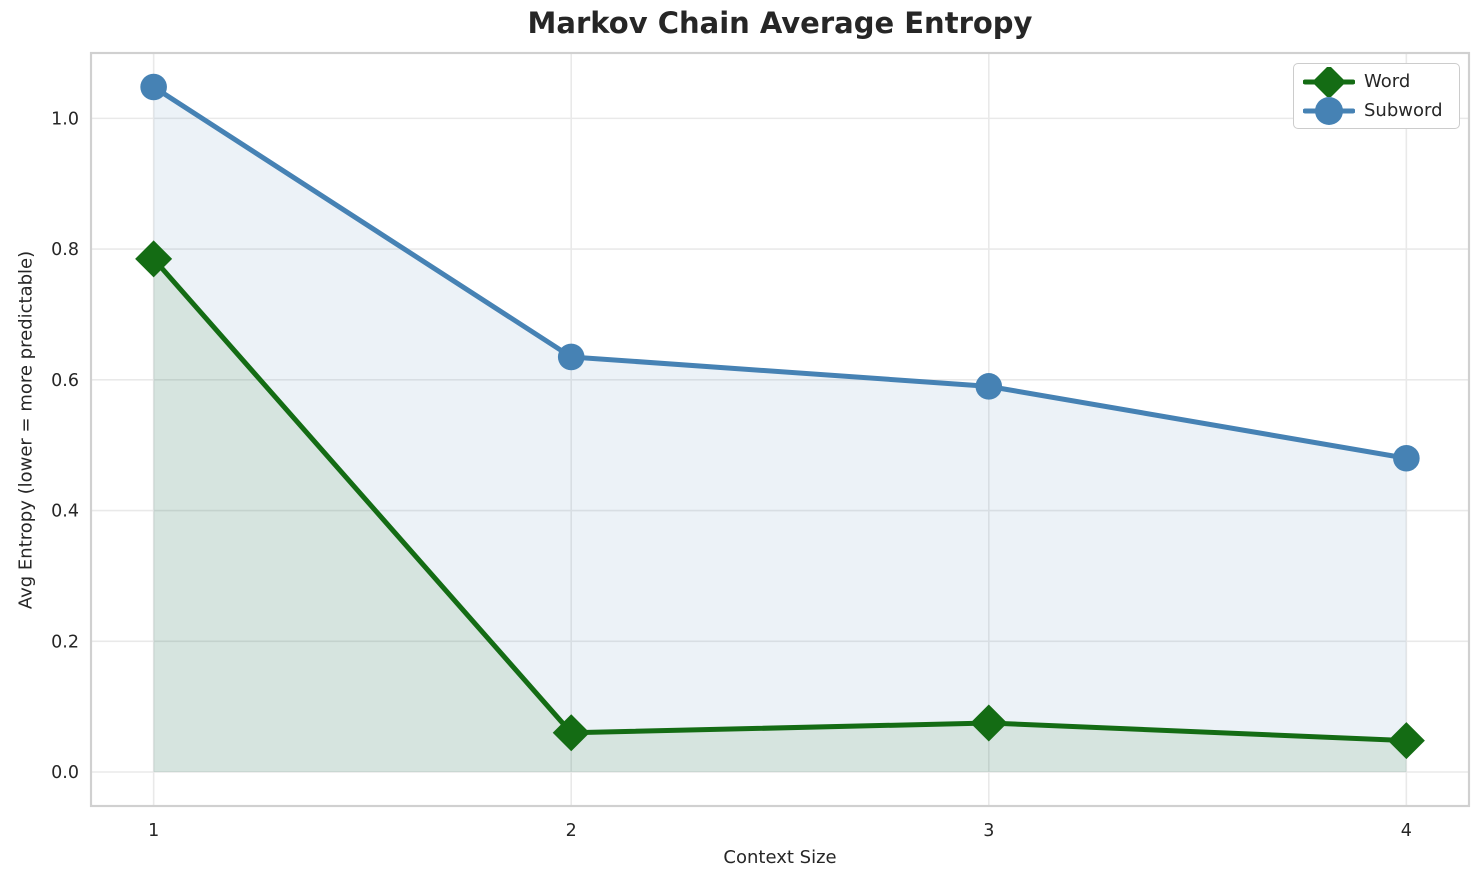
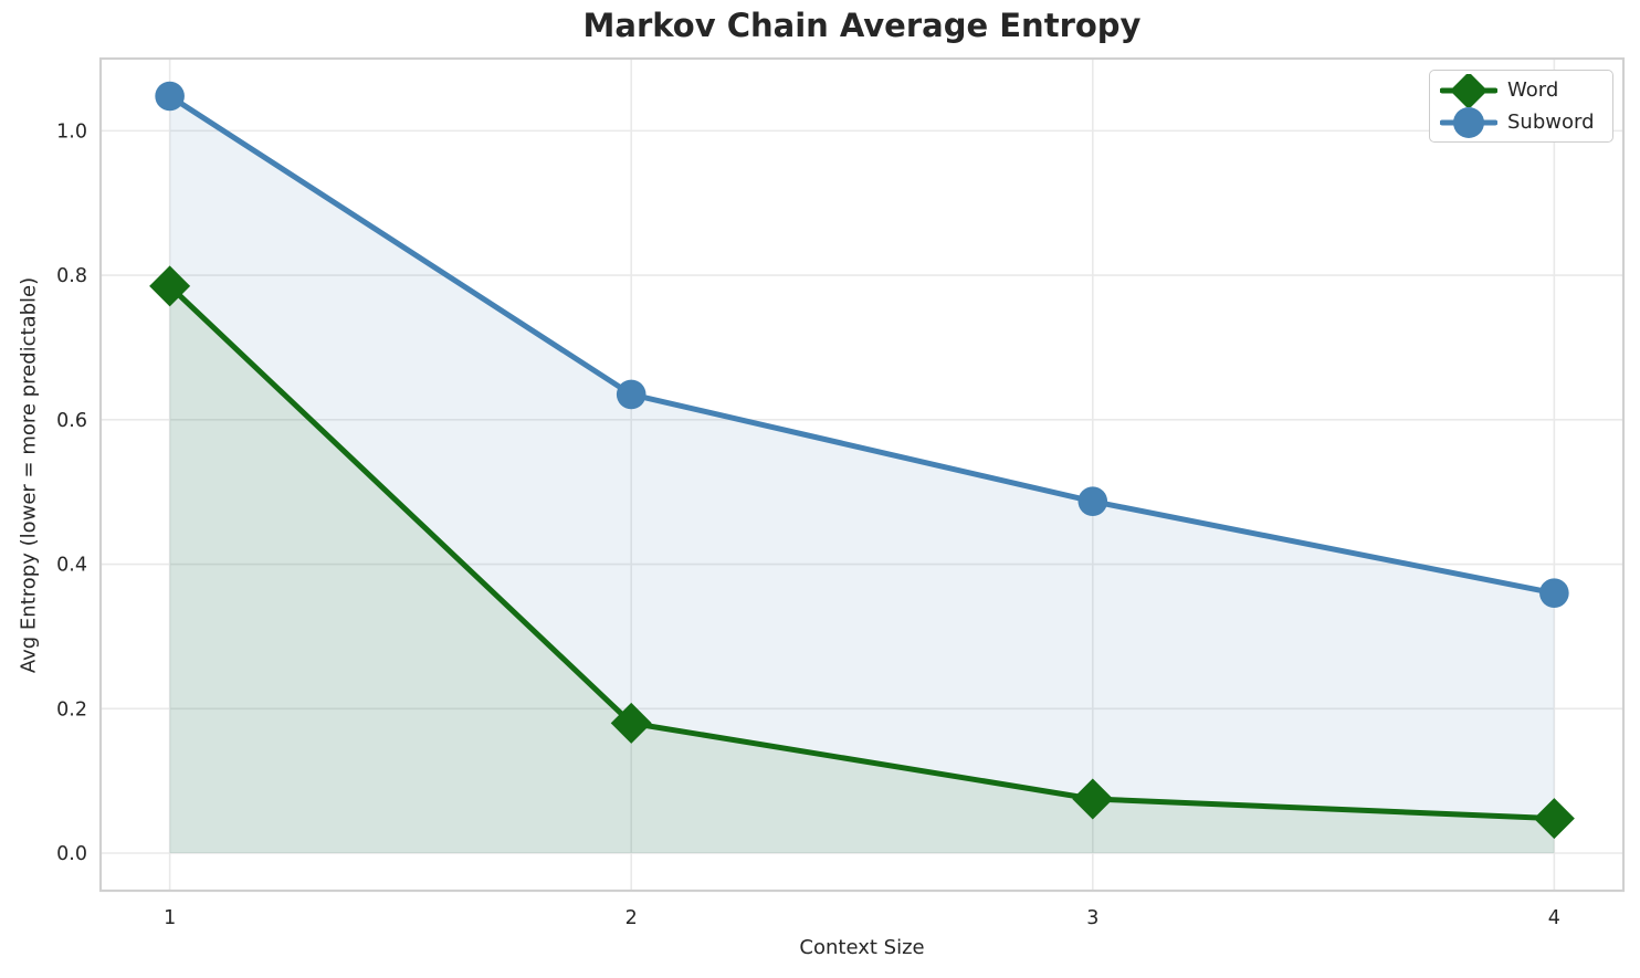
Word/2: 0.06 -> 0.18
Subword/3: 0.59 -> 0.49
Subword/4: 0.48 -> 0.36
